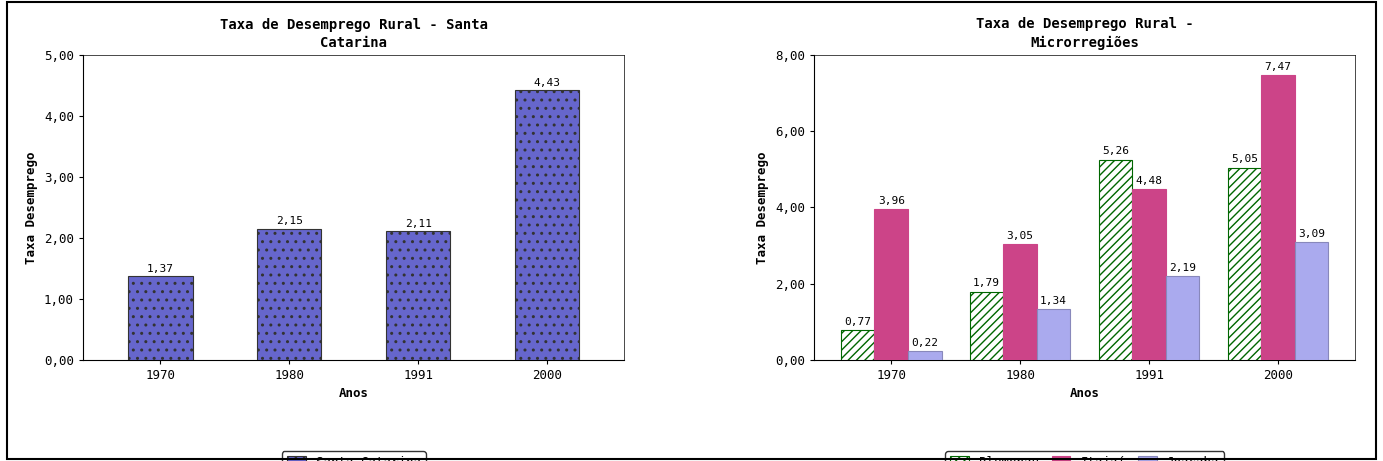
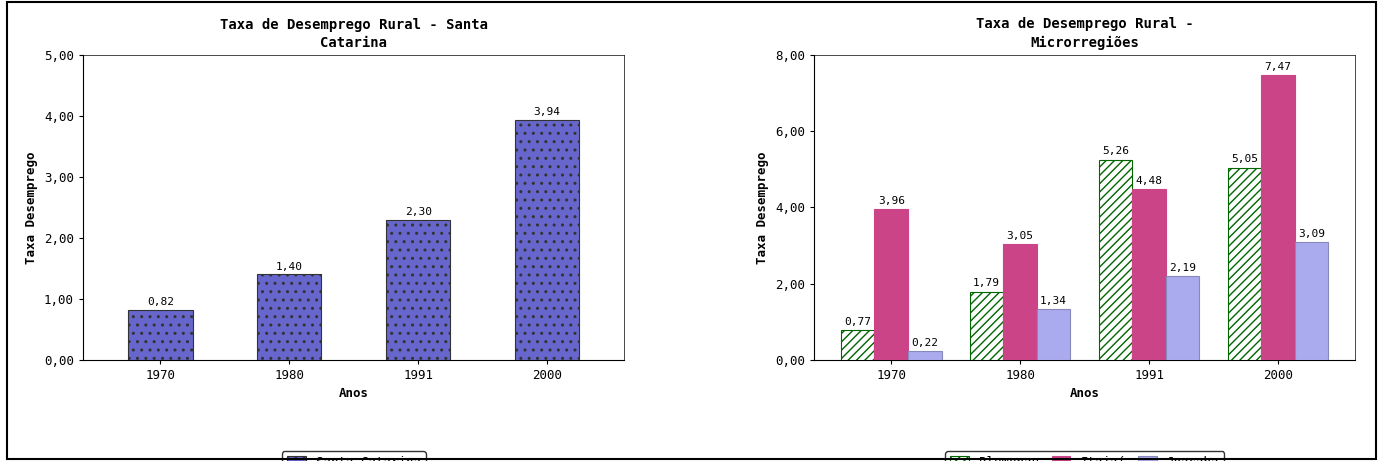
Taxa de Desemprego Rural - Santa Catarina/1970: 1,37 -> 0,82
Taxa de Desemprego Rural - Santa Catarina/1980: 2,15 -> 1,40
Taxa de Desemprego Rural - Santa Catarina/1991: 2,11 -> 2,30
Taxa de Desemprego Rural - Santa Catarina/2000: 4,43 -> 3,94
